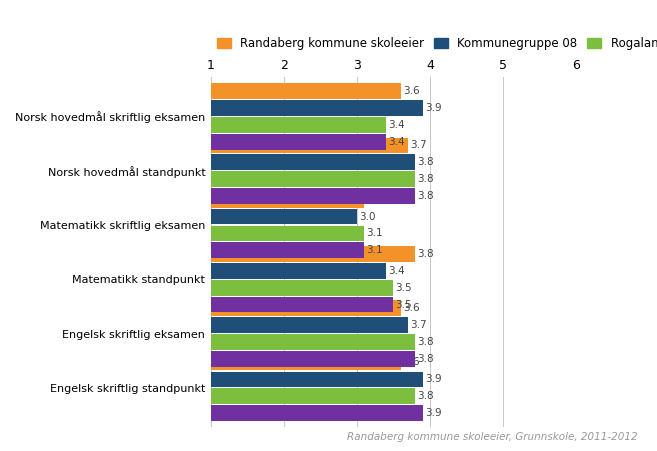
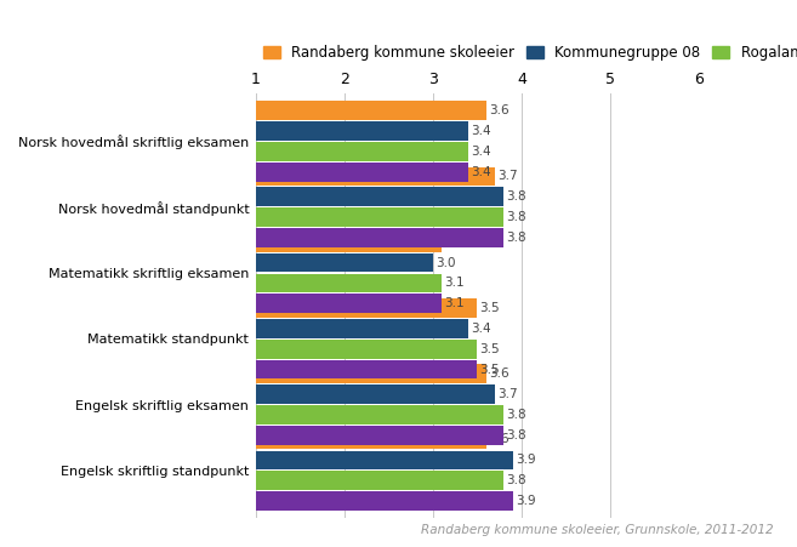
Kommunegruppe 08/Norsk hovedmål skriftlig eksamen: 3.9 -> 3.4
Randaberg kommune skoleeier/Matematikk standpunkt: 3.8 -> 3.5
